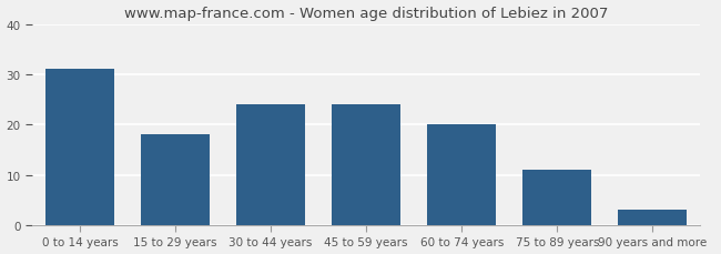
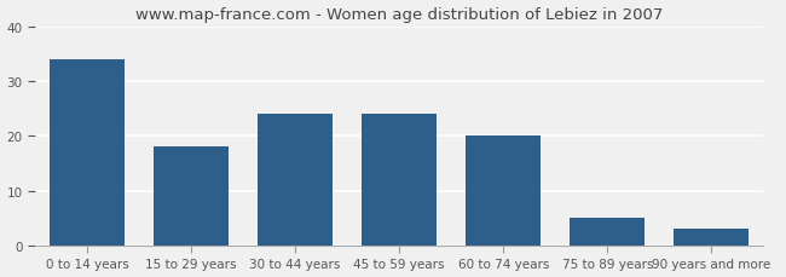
0 to 14 years: 31 -> 34
75 to 89 years: 11 -> 5
